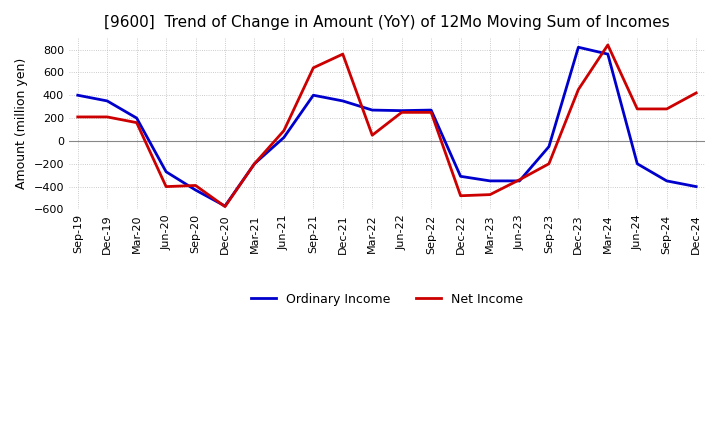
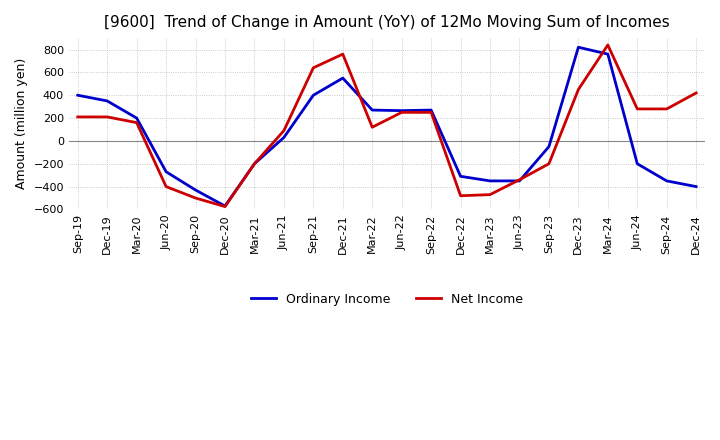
Net Income/Sep-20: -390 -> -500
Ordinary Income/Dec-21: 350 -> 550
Net Income/Mar-22: 50 -> 120
